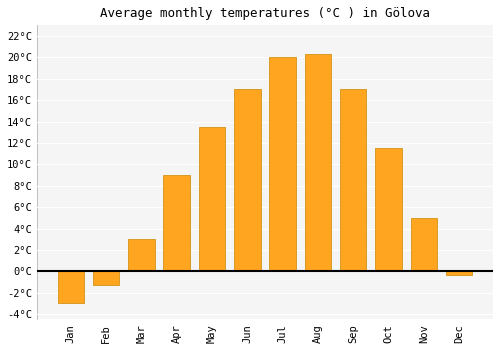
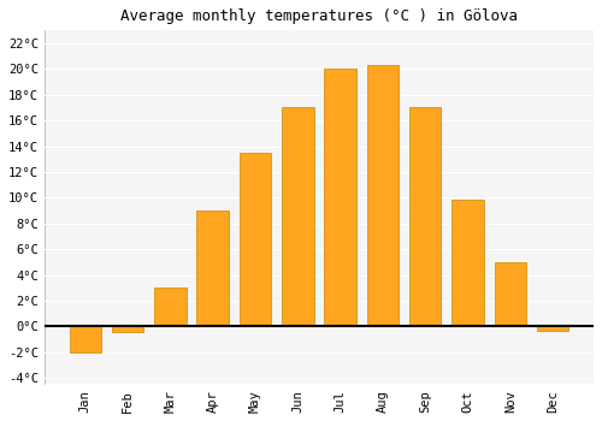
Jan: -3.0°C -> -2.0°C
Feb: -1.3°C -> -0.4°C
Oct: 11.5°C -> 9.8°C
